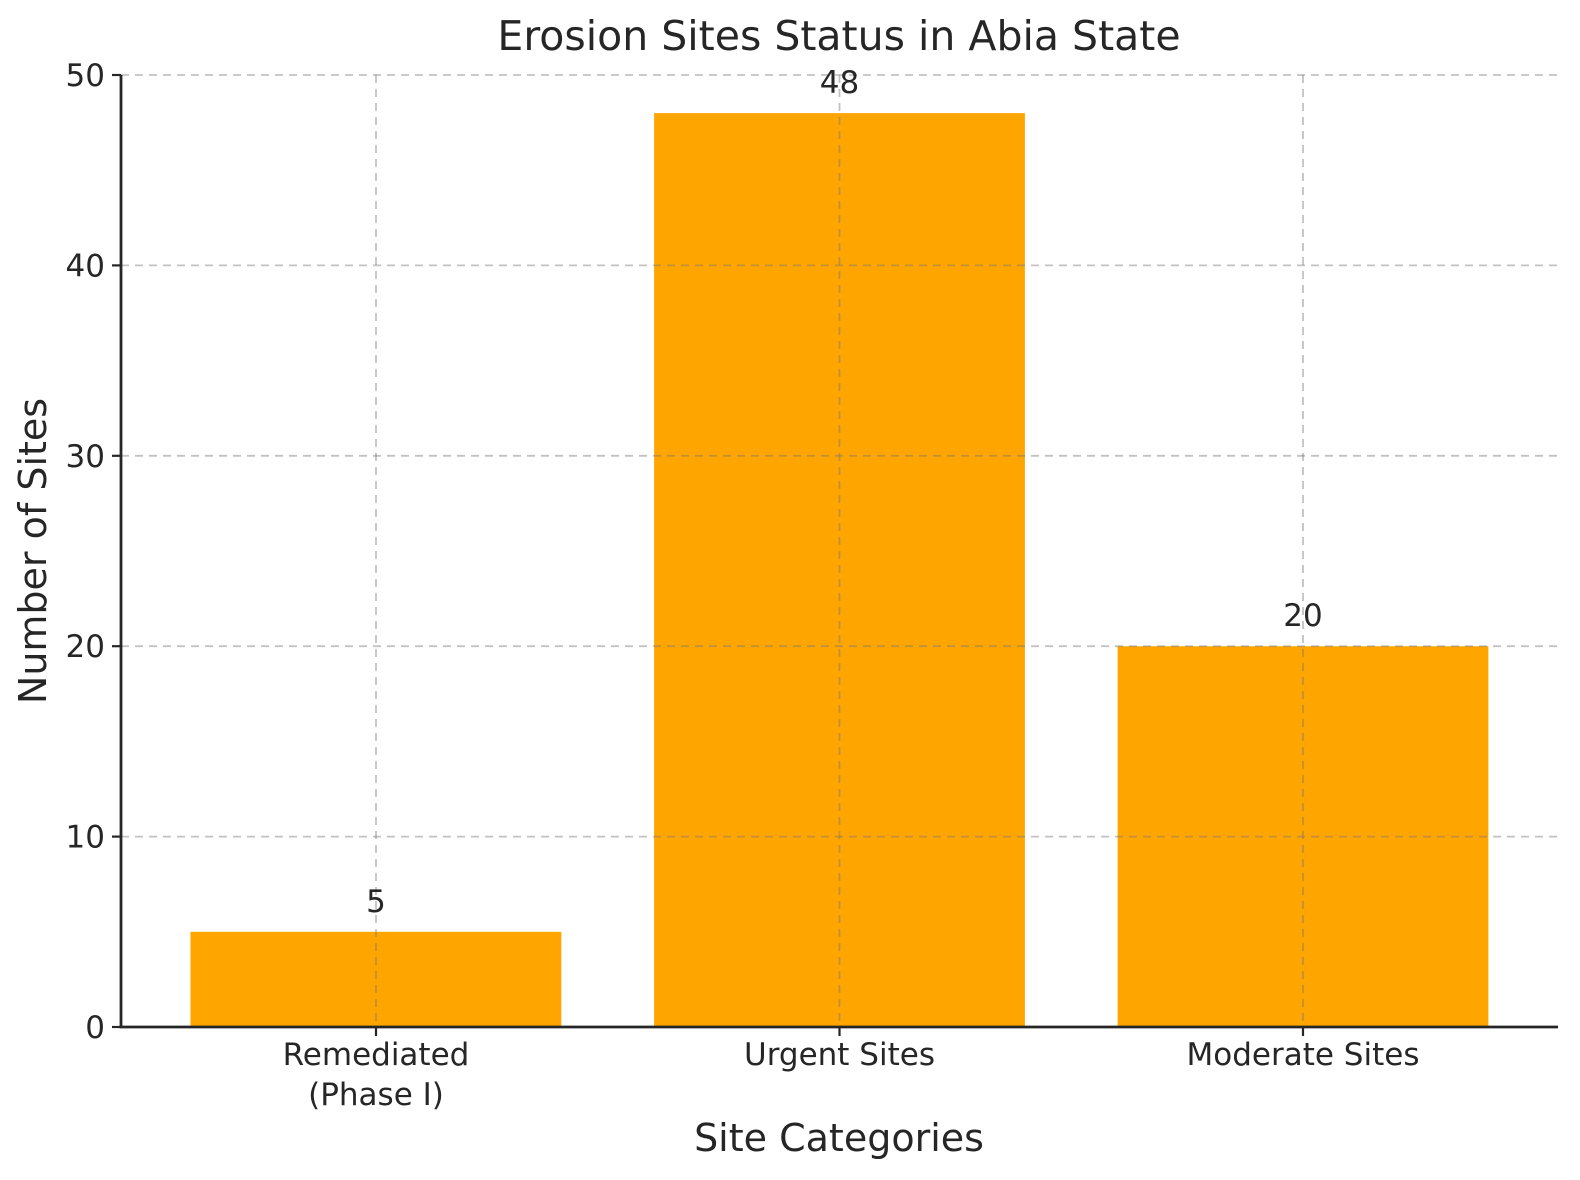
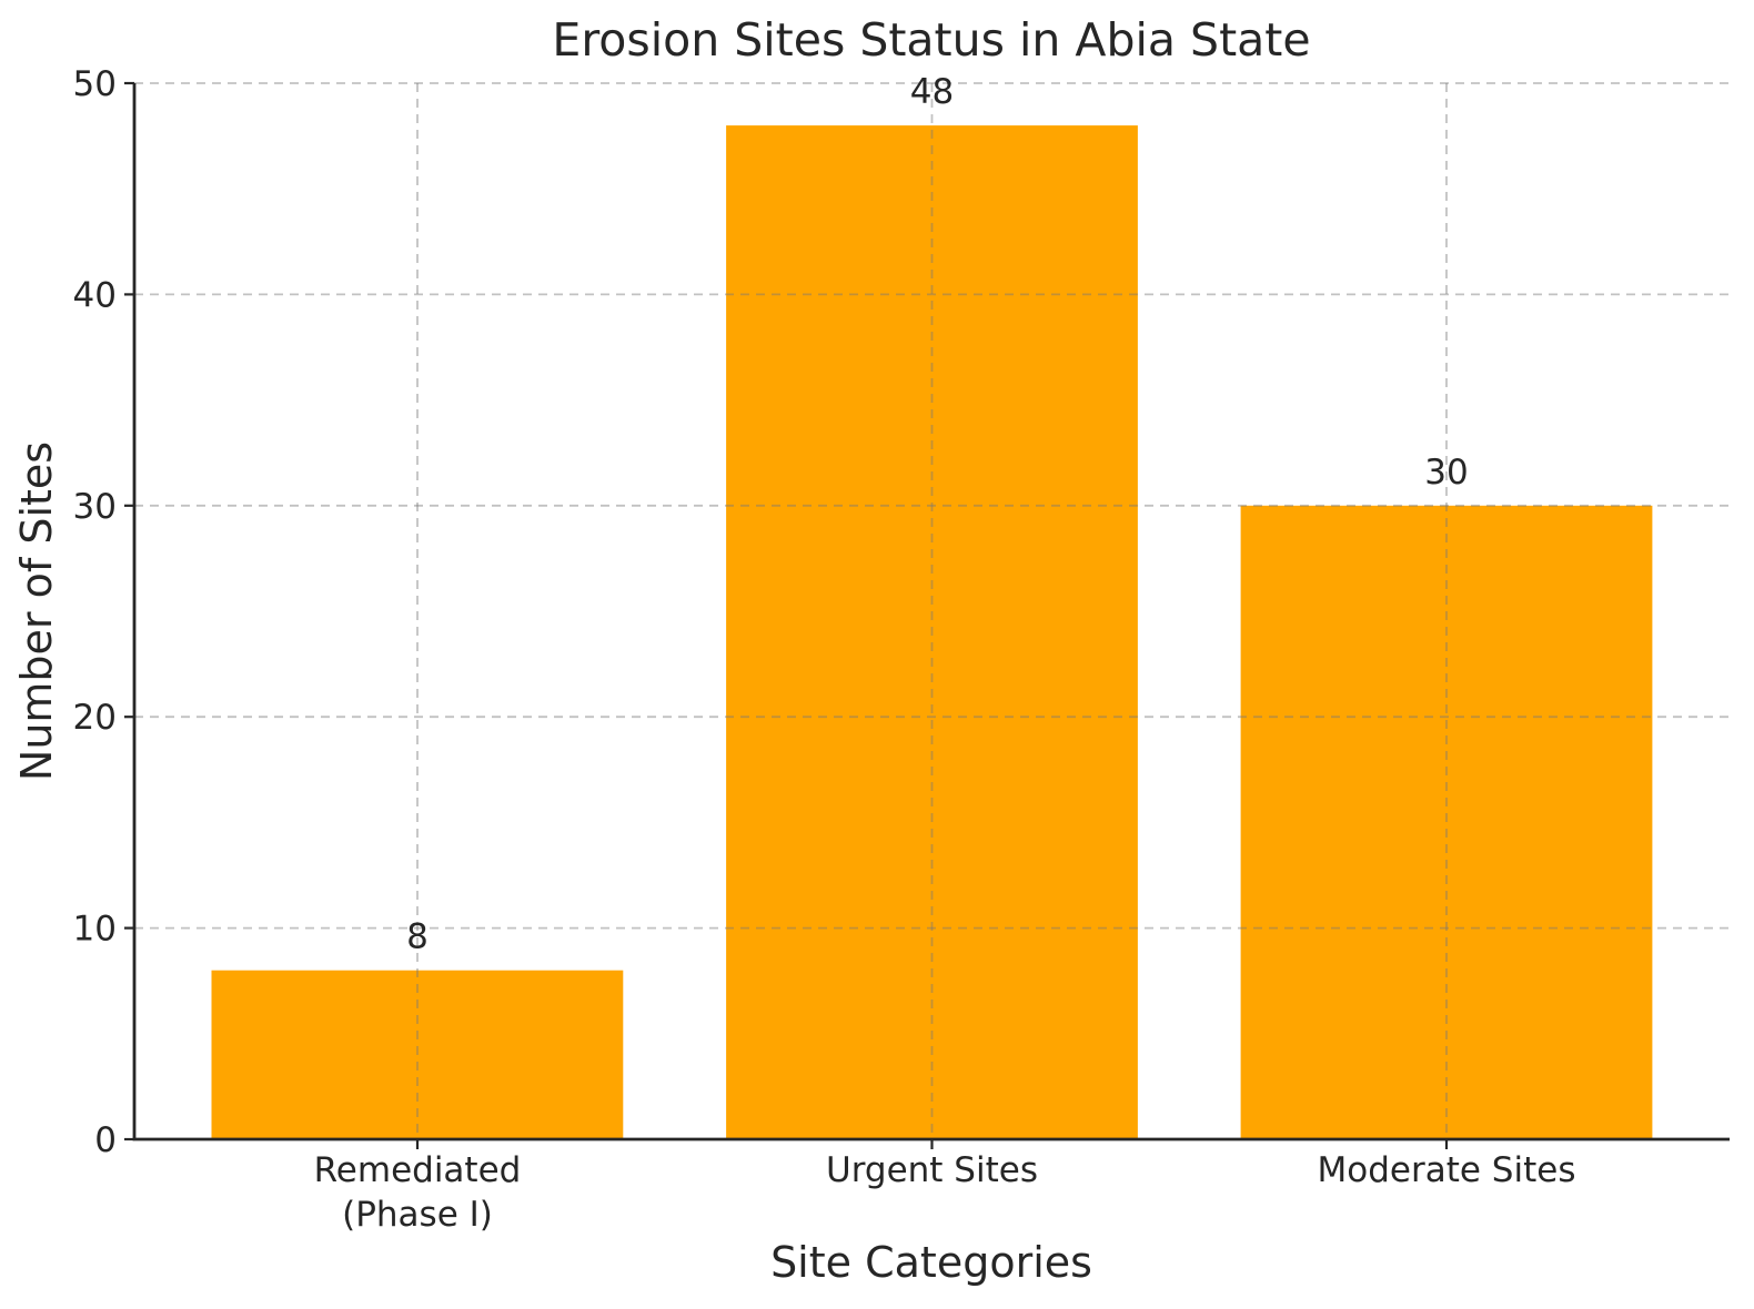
Remediated (Phase I): 5 -> 8
Moderate Sites: 20 -> 30
